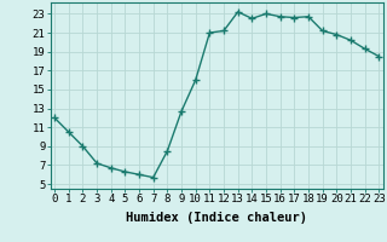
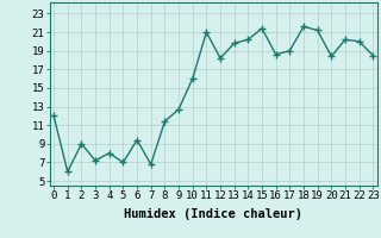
1: 10.5 -> 6.0
4: 6.7 -> 8.0
5: 6.3 -> 7.0
6: 6.0 -> 9.4
7: 5.7 -> 6.8
8: 8.5 -> 11.4
12: 21.2 -> 18.2
13: 23.2 -> 19.8
14: 22.5 -> 20.2
15: 23.0 -> 21.4
16: 22.7 -> 18.6
17: 22.6 -> 19.0
18: 22.7 -> 21.6
20: 20.8 -> 18.4
22: 19.3 -> 20.0
